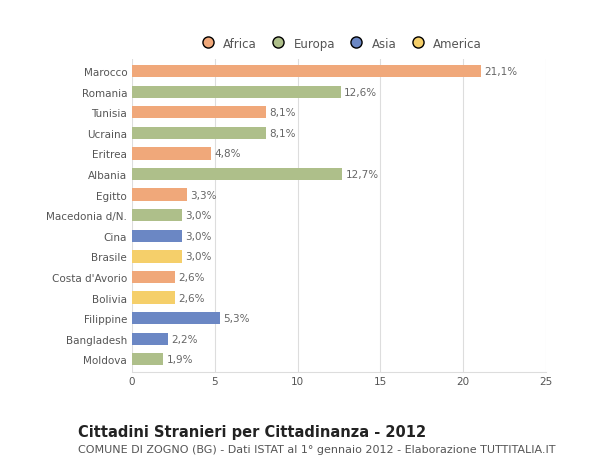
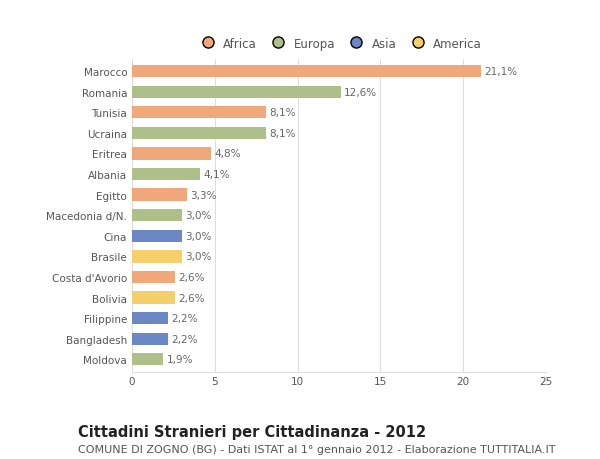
Albania: 12,7% -> 4,1%
Filippine: 5,3% -> 2,2%
